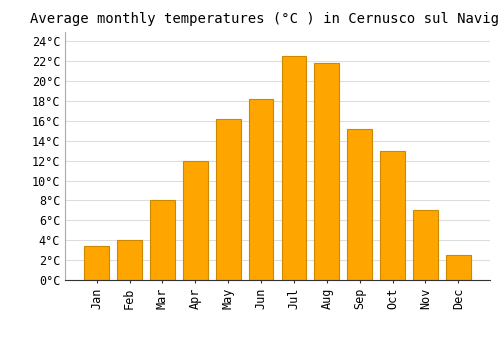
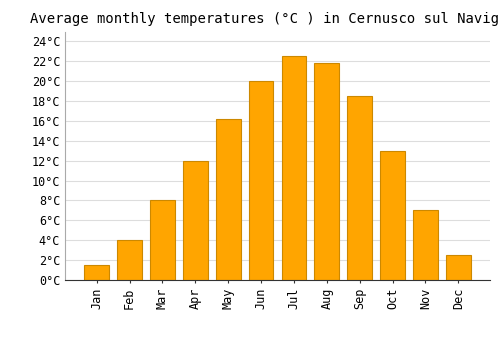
Jan: 3.4°C -> 1.5°C
Jun: 18.2°C -> 20.0°C
Sep: 15.2°C -> 18.5°C
